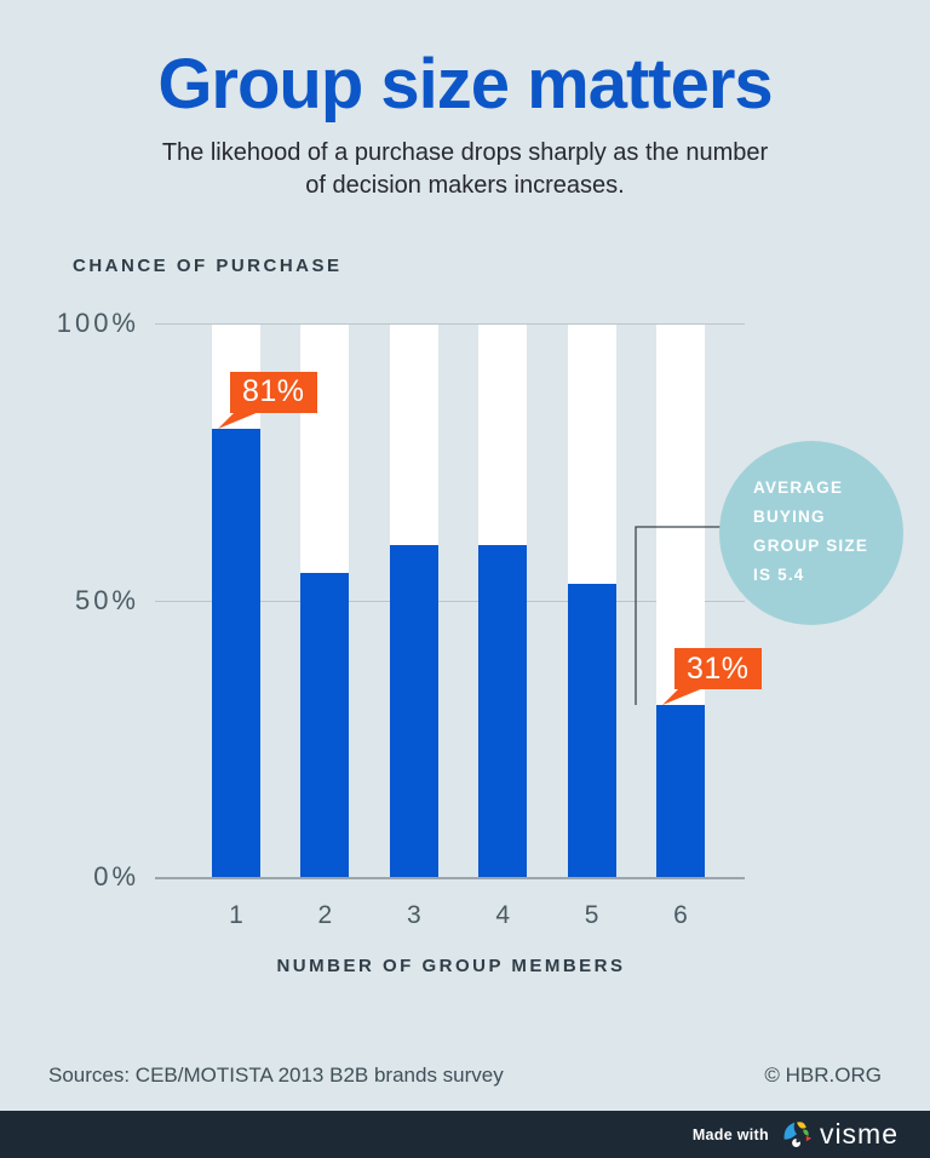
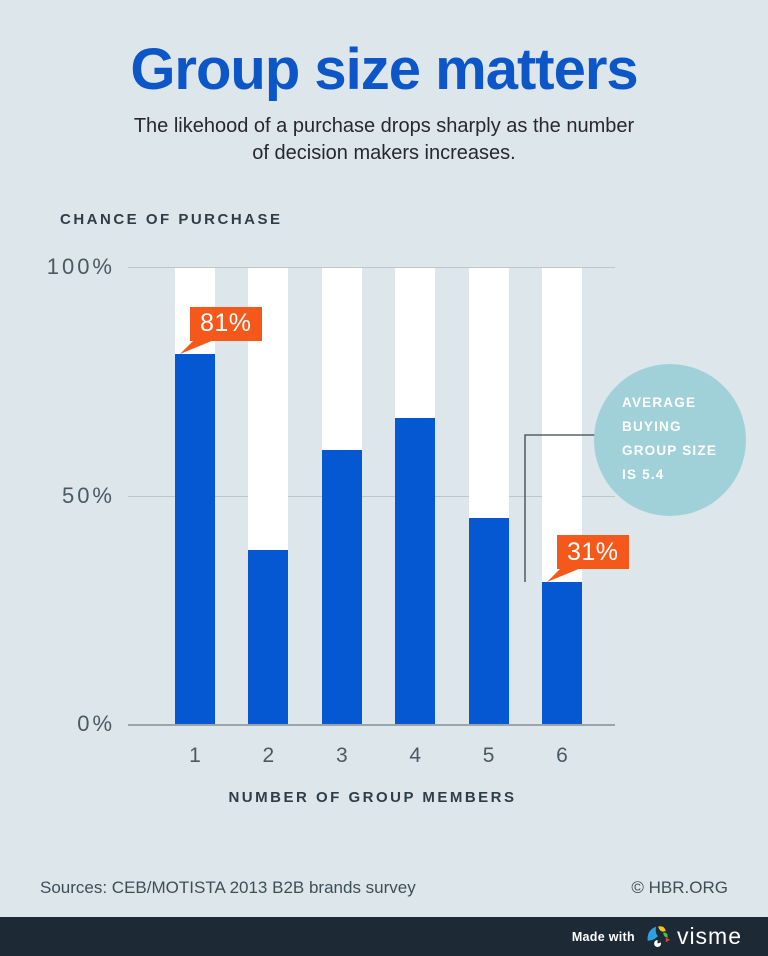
2: 55% -> 38%
4: 60% -> 67%
5: 53% -> 45%
